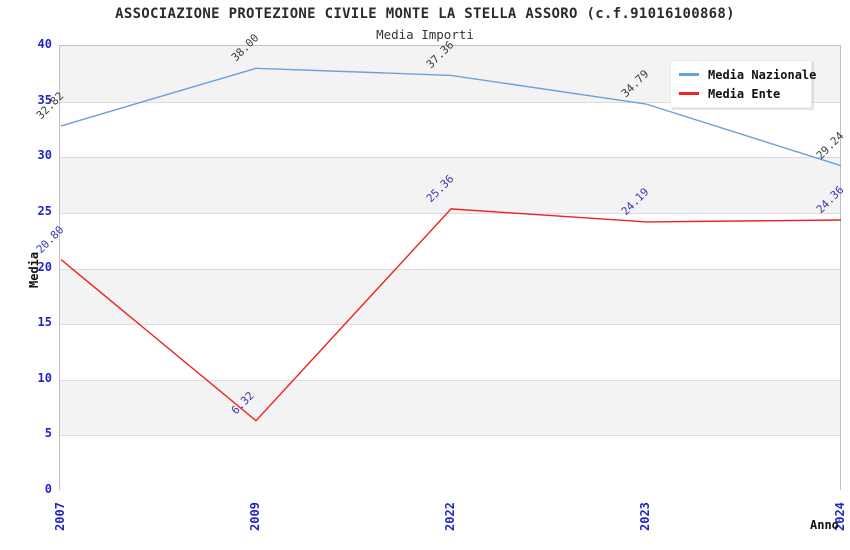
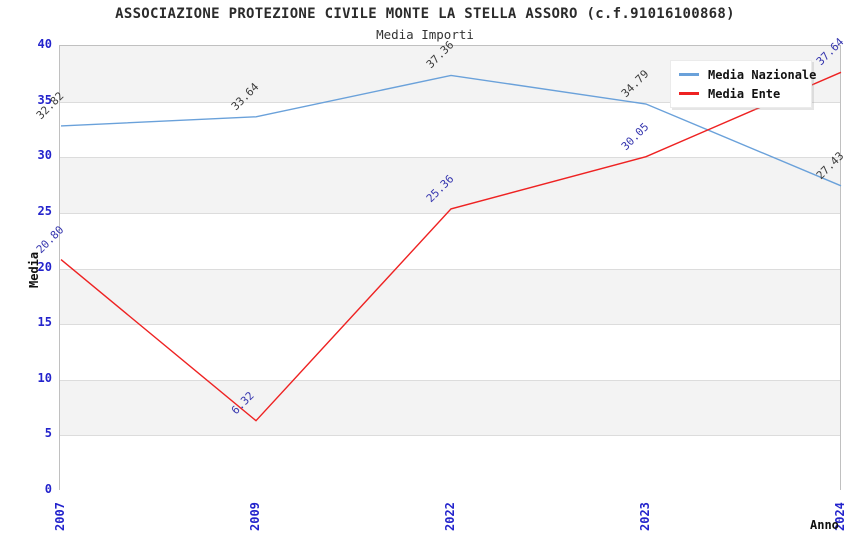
Media Nazionale/2009: 38.00 -> 33.64
Media Ente/2023: 24.19 -> 30.05
Media Nazionale/2024: 29.24 -> 27.43
Media Ente/2024: 24.36 -> 37.64
